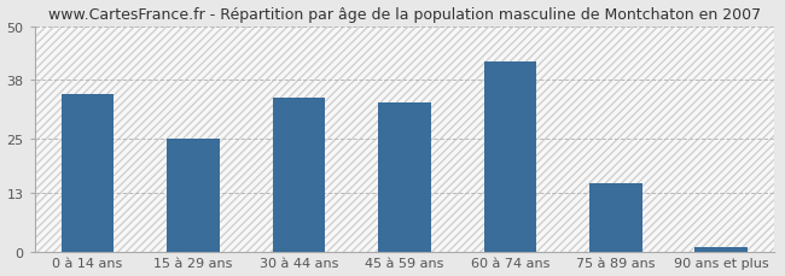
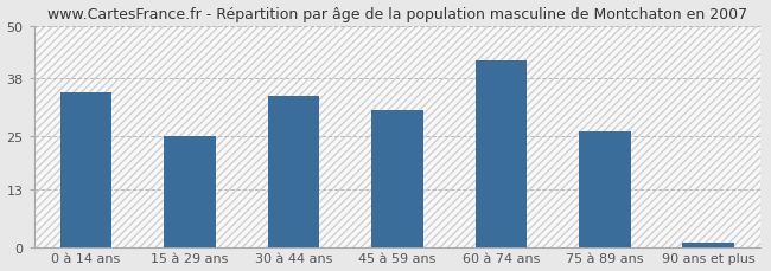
45 à 59 ans: 33 -> 31
75 à 89 ans: 15 -> 26
